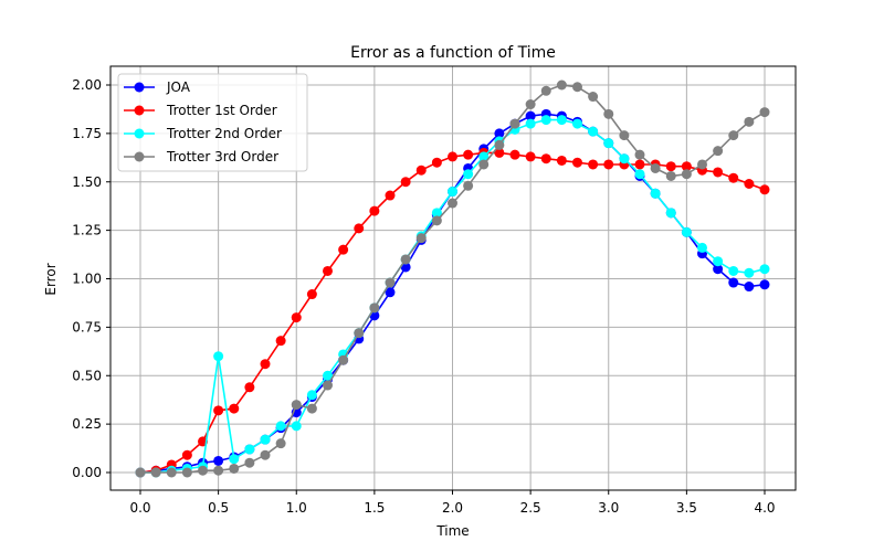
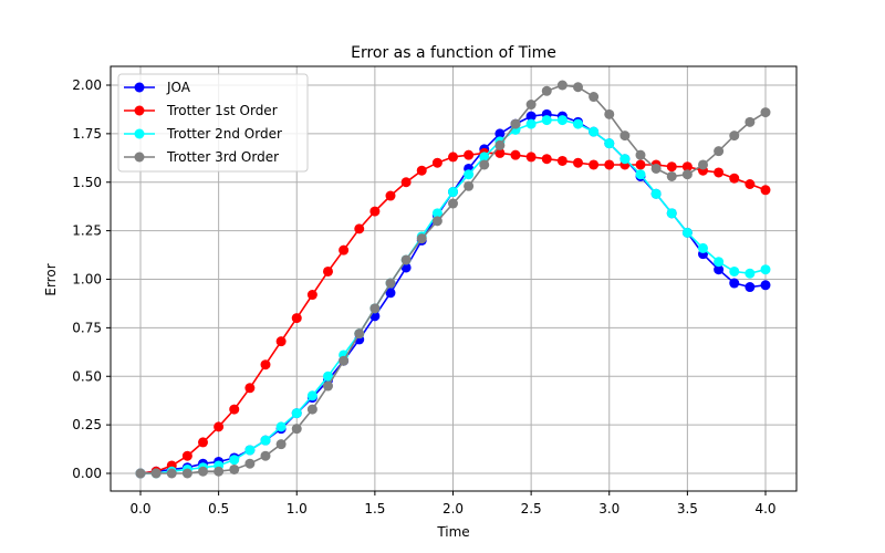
Trotter 1st Order/0.5: 0.32 -> 0.24
Trotter 2nd Order/0.5: 0.60 -> 0.04
Trotter 2nd Order/1.0: 0.24 -> 0.31
Trotter 3rd Order/1.0: 0.35 -> 0.23
